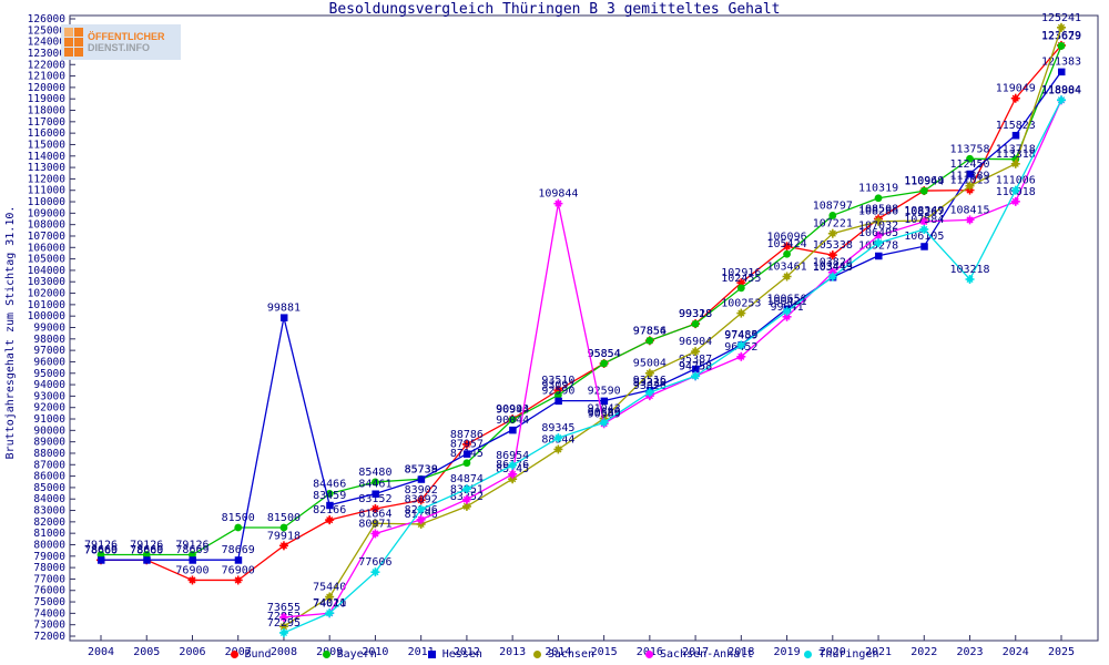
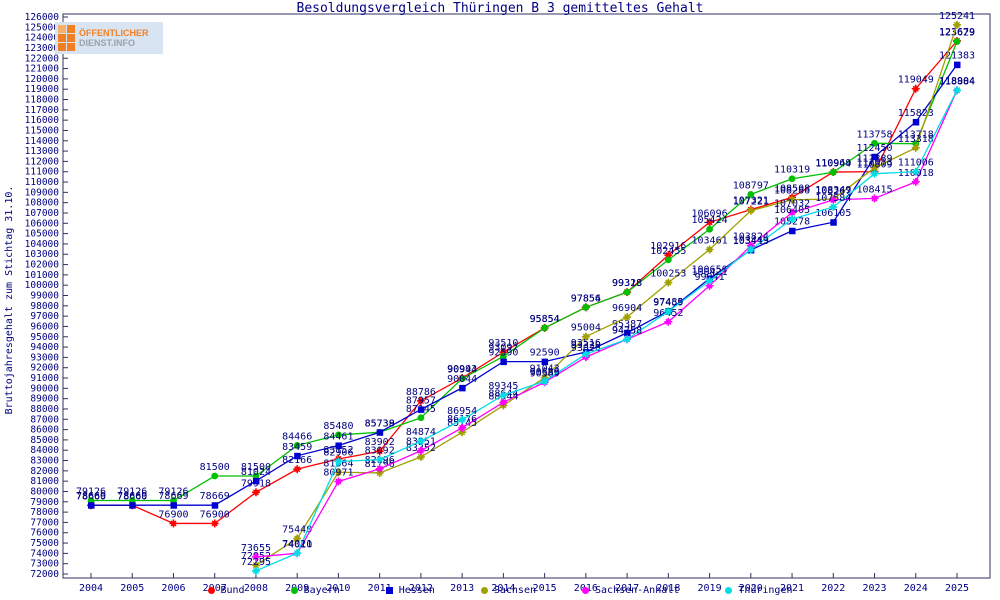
Hessen/2008: 99881 -> 81024
Thüringen/2010: 77606 -> 82906
Sachsen-Anhalt/2014: 109844 -> 88644
Bund/2020: 105338 -> 107321
Thüringen/2023: 103218 -> 110809
